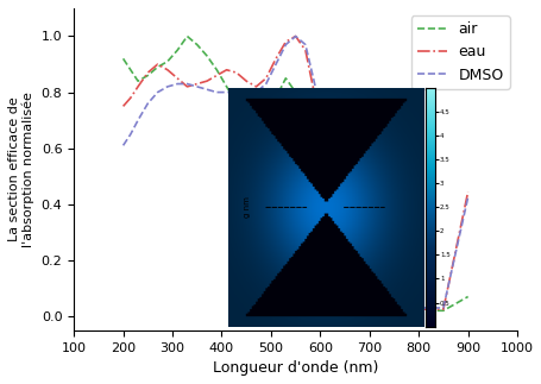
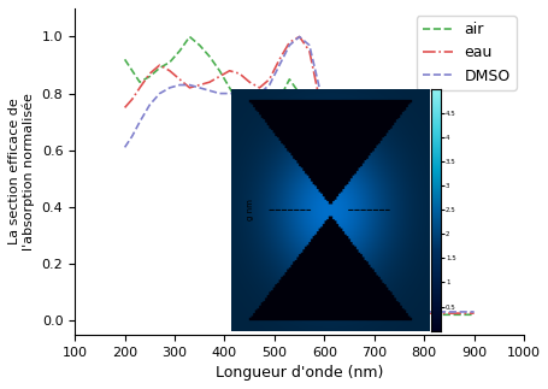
air/900: 0.070 -> 0.020
eau/900: 0.445 -> 0.025
DMSO/900: 0.425 -> 0.030
